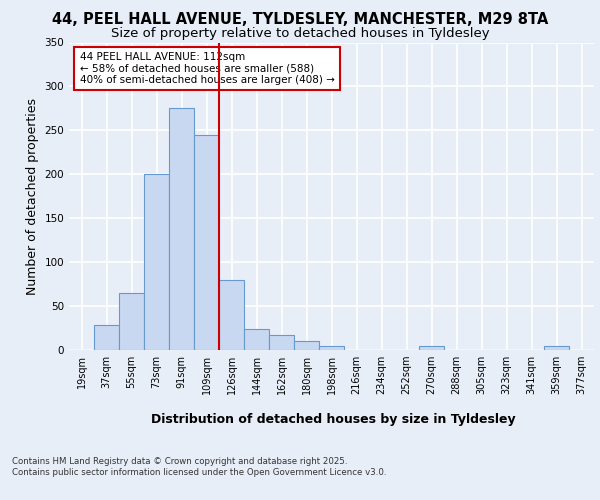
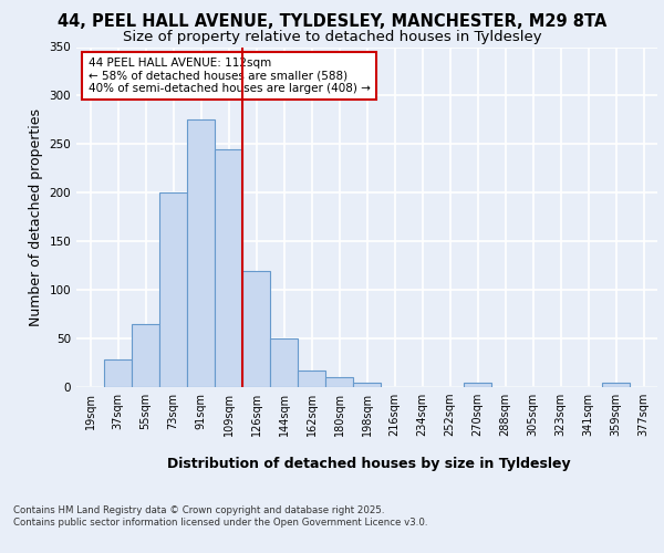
126sqm: 80 -> 120
144sqm: 24 -> 50
